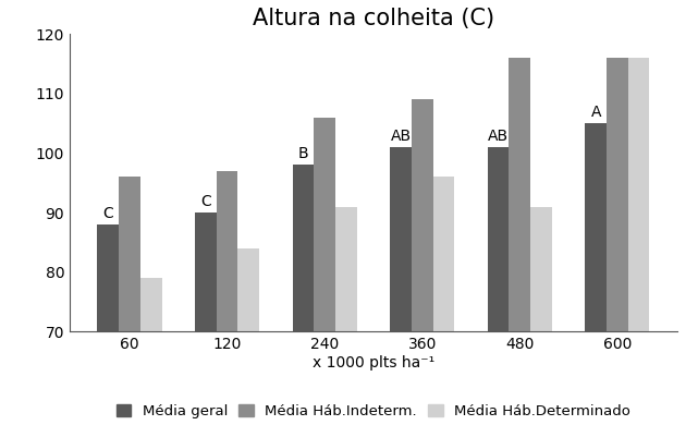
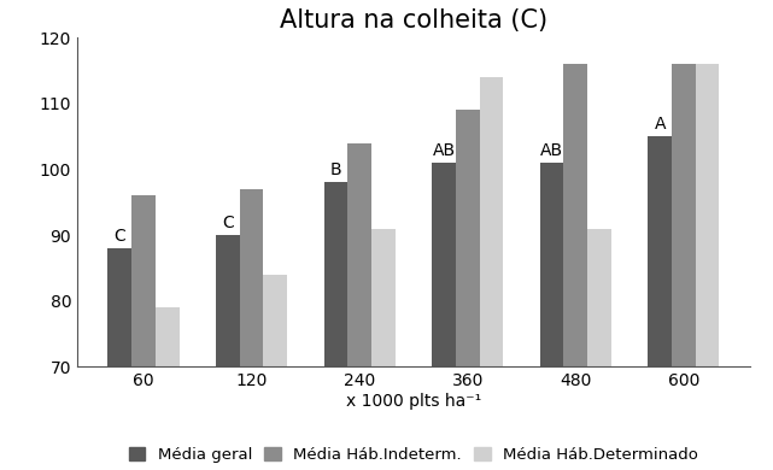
Média Háb.Indeterm./240: 106 -> 104
Média Háb.Determinado/360: 96 -> 114
